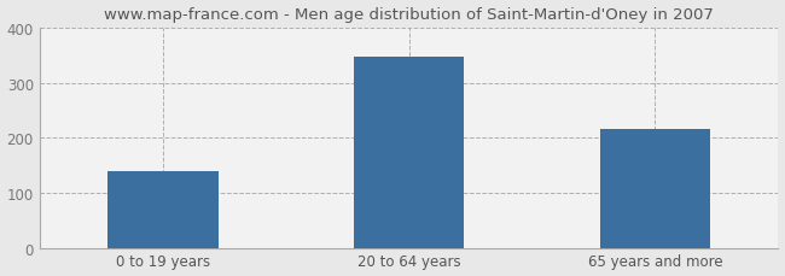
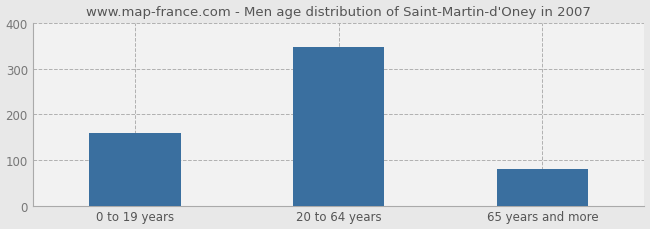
0 to 19 years: 140 -> 160
65 years and more: 215 -> 80
